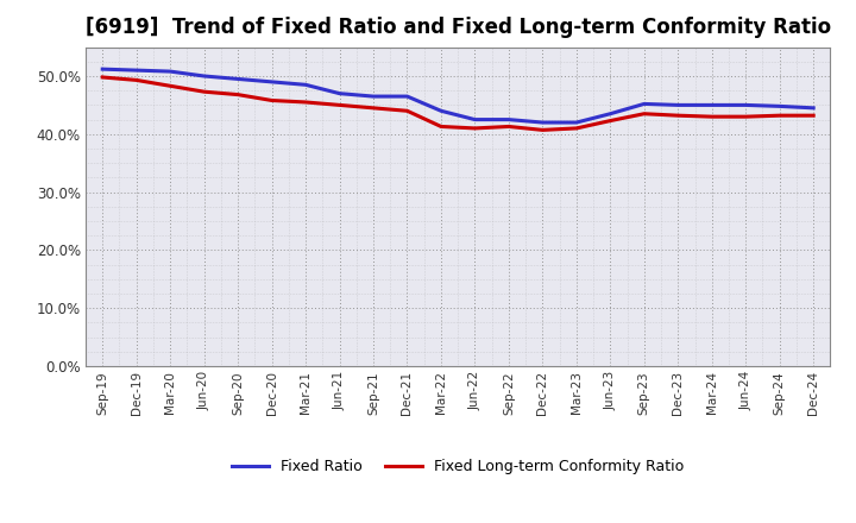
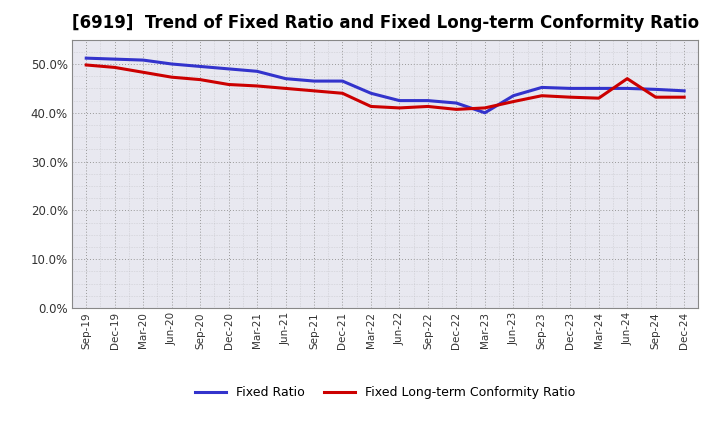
Fixed Ratio/Mar-23: 42.0% -> 40.0%
Fixed Long-term Conformity Ratio/Jun-24: 43.0% -> 47.0%
